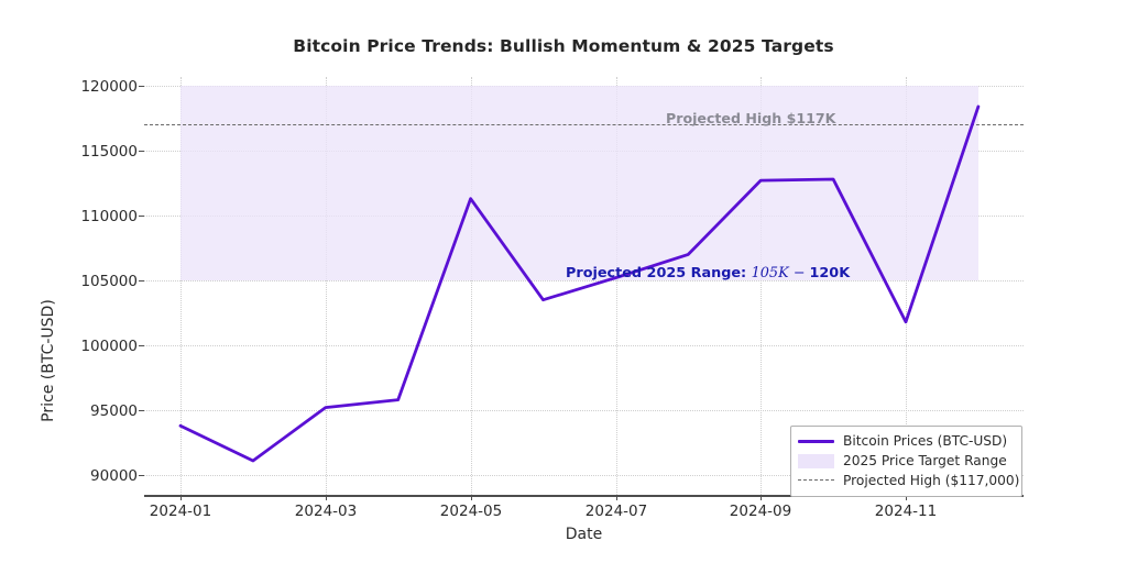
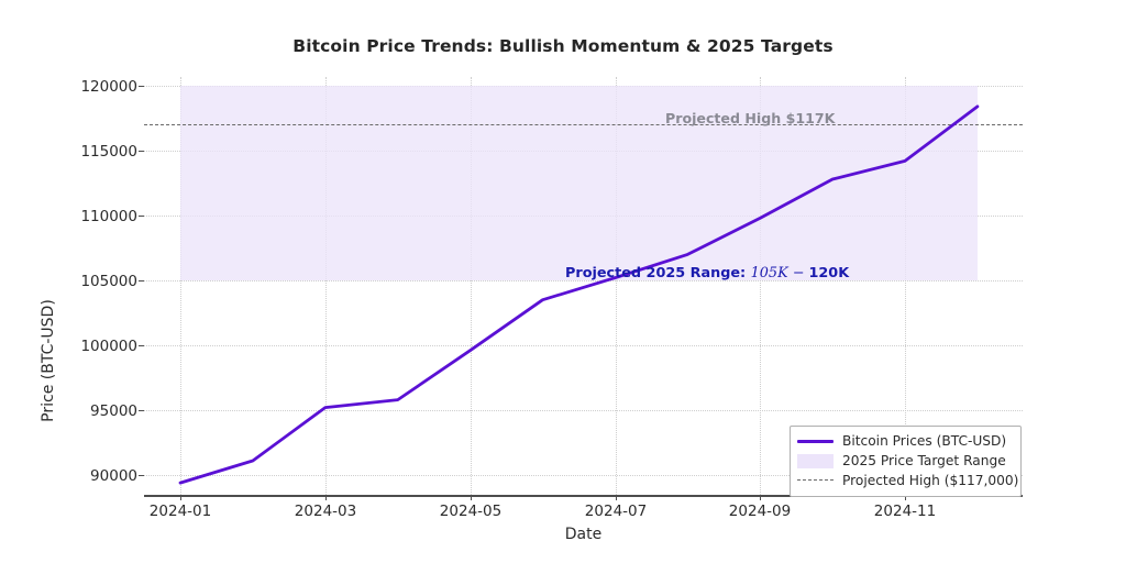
2024-01: 93800 -> 89400
2024-05: 111300 -> 99600
2024-09: 112700 -> 109800
2024-11: 101800 -> 114200
